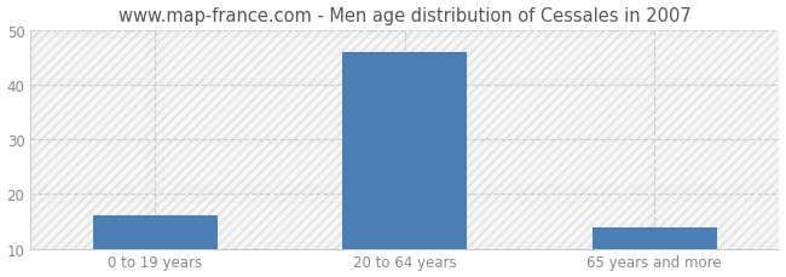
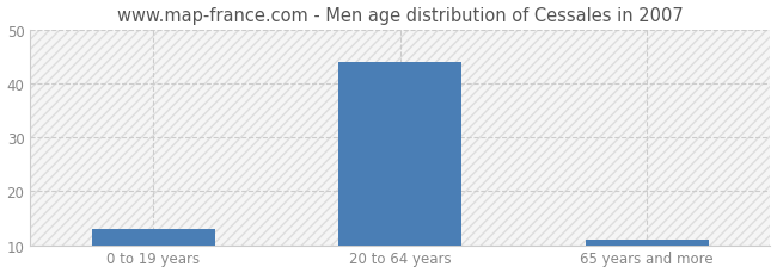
0 to 19 years: 16 -> 13
20 to 64 years: 46 -> 44
65 years and more: 14 -> 11
